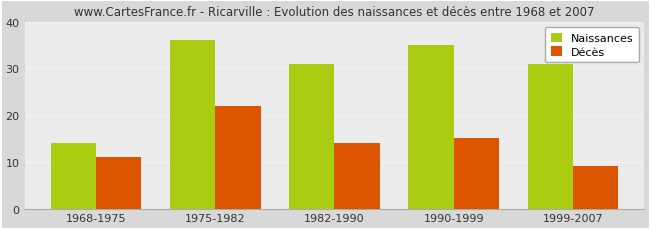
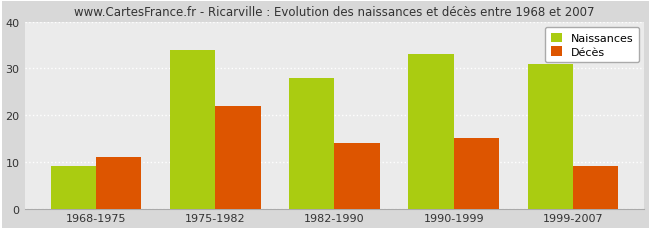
Naissances/1968-1975: 14 -> 9
Naissances/1975-1982: 36 -> 34
Naissances/1982-1990: 31 -> 28
Naissances/1990-1999: 35 -> 33
